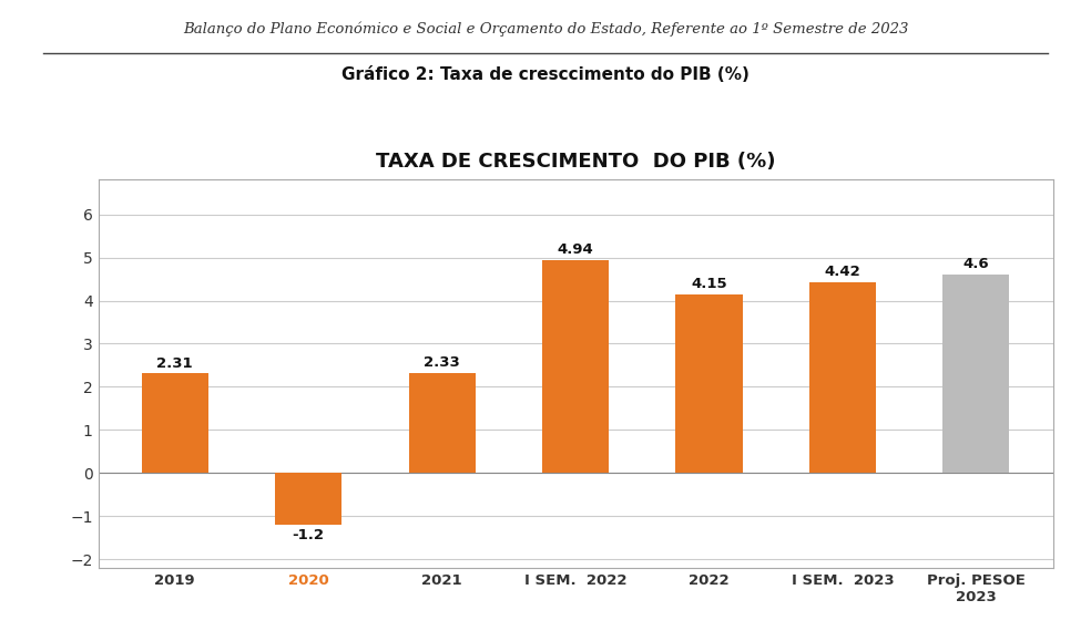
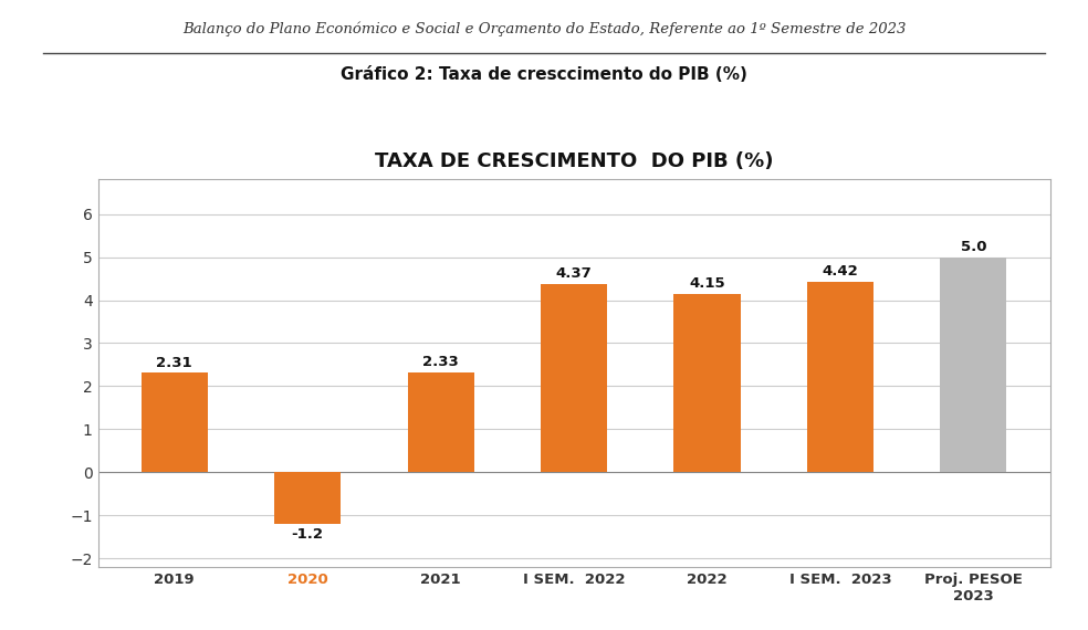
I SEM. 2022: 4.94 -> 4.37
Proj. PESOE 2023: 4.6 -> 5.0
